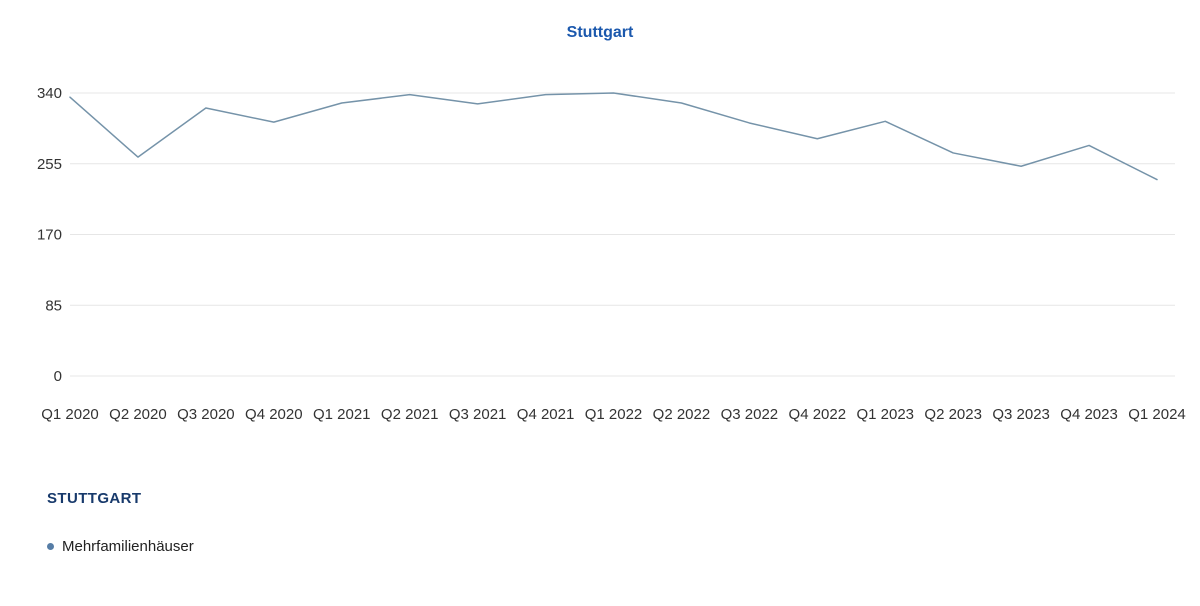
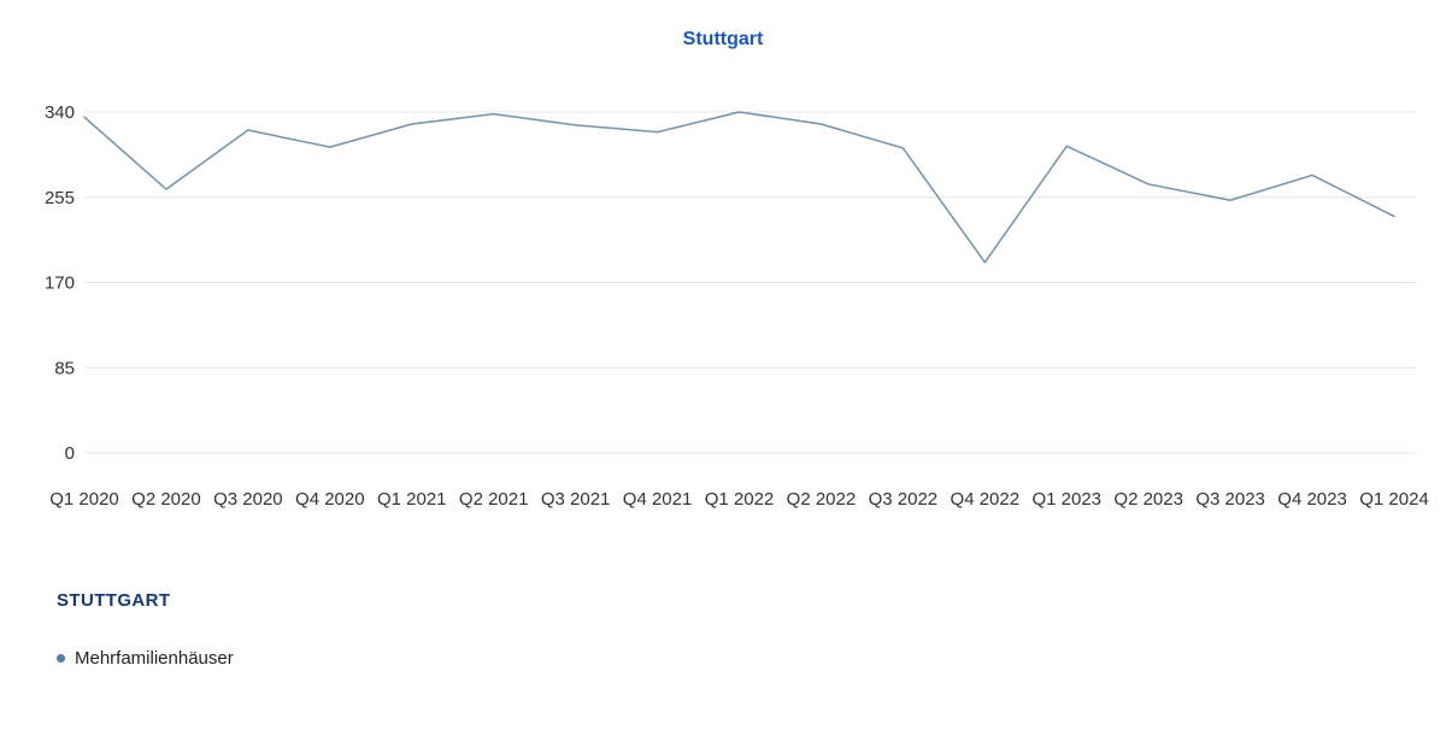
Q4 2021: 340 -> 320
Q4 2022: 280 -> 190
